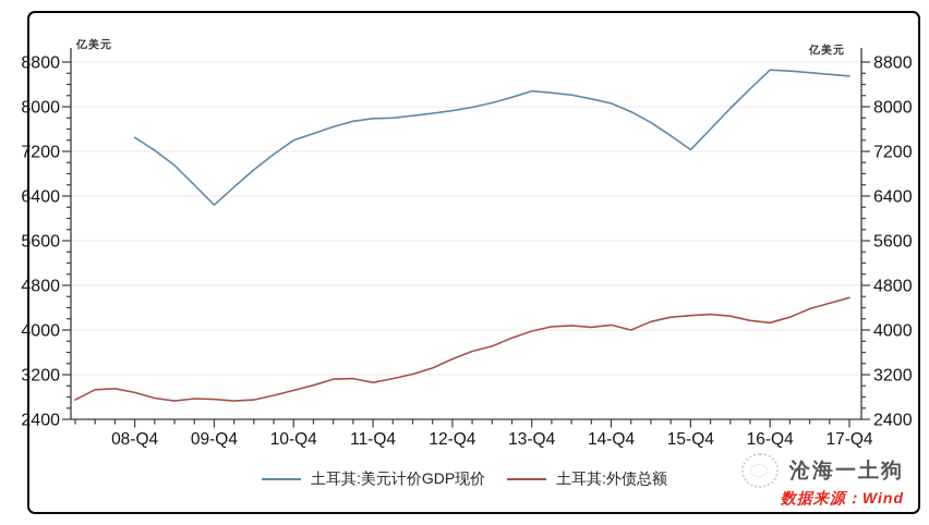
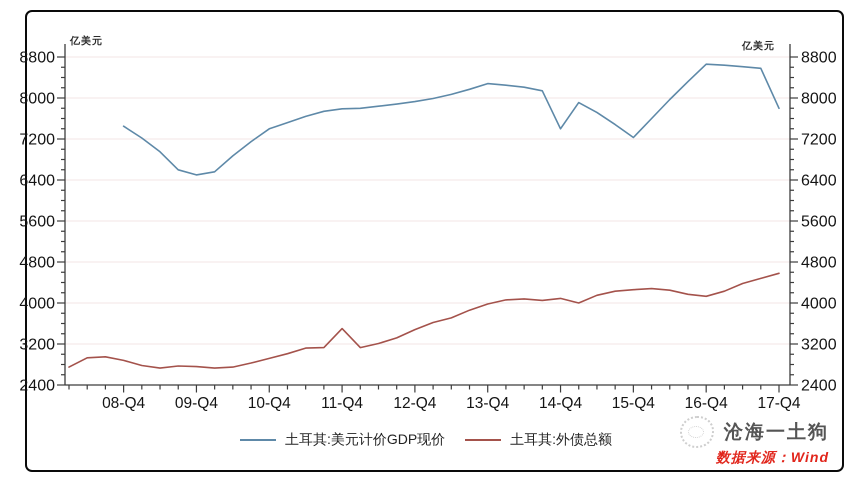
土耳其:美元计价GDP现价/09-Q4: 6200 -> 6500
土耳其:外债总额/11-Q4: 3100 -> 3500
土耳其:美元计价GDP现价/14-Q4: 8100 -> 7400
土耳其:美元计价GDP现价/17-Q4: 8600 -> 7800
